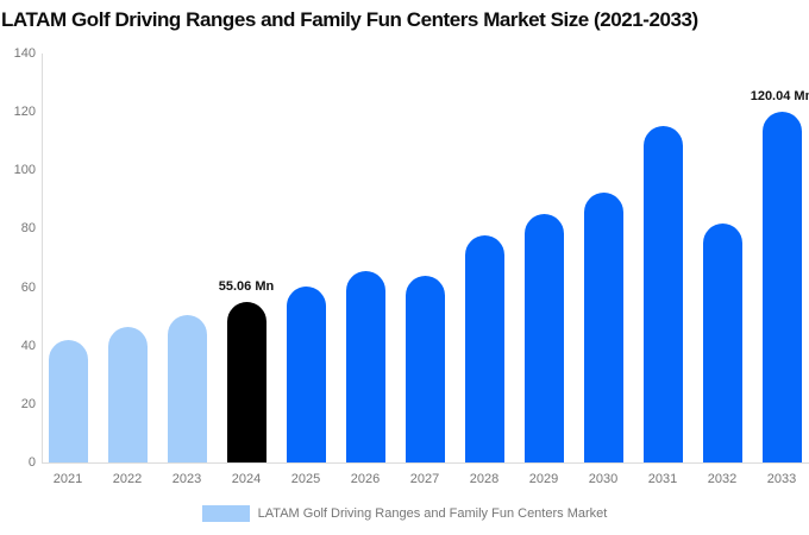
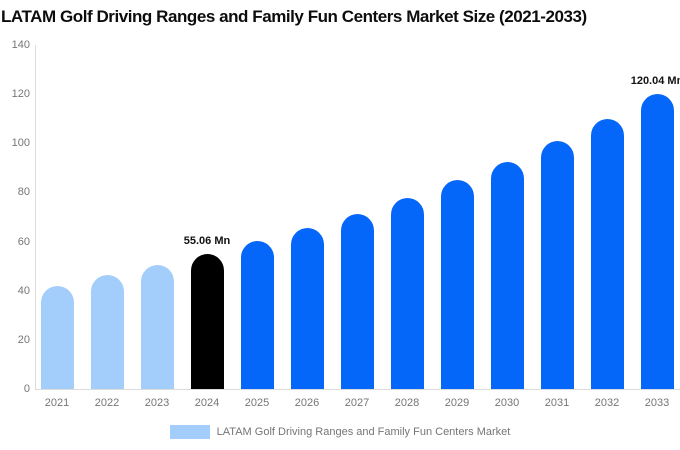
2027: 64 -> 71
2031: 115 -> 101
2032: 82 -> 110
